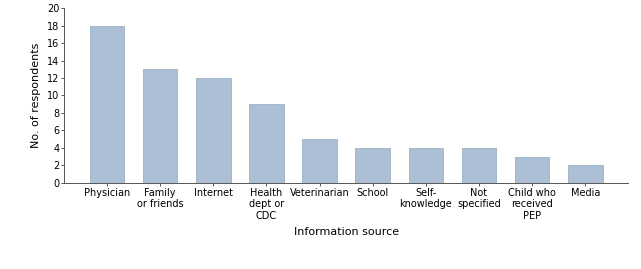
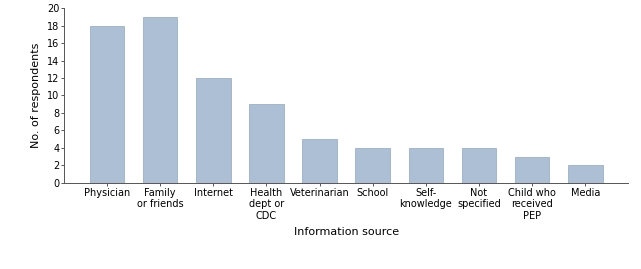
Family or friends: 13 -> 19
